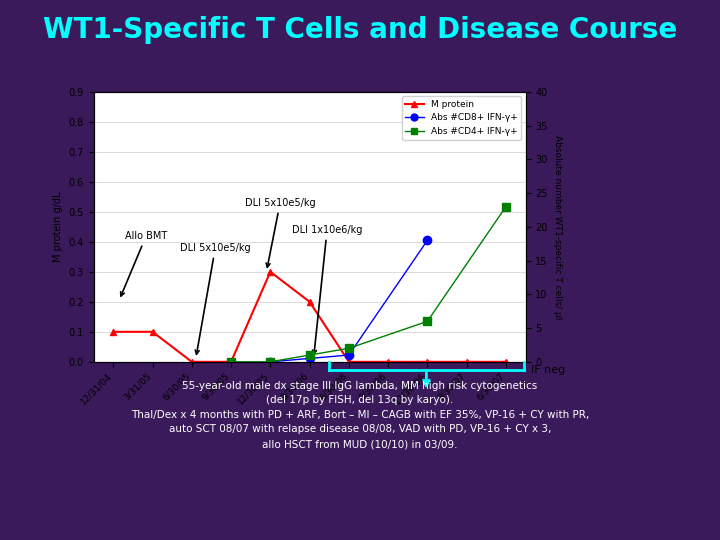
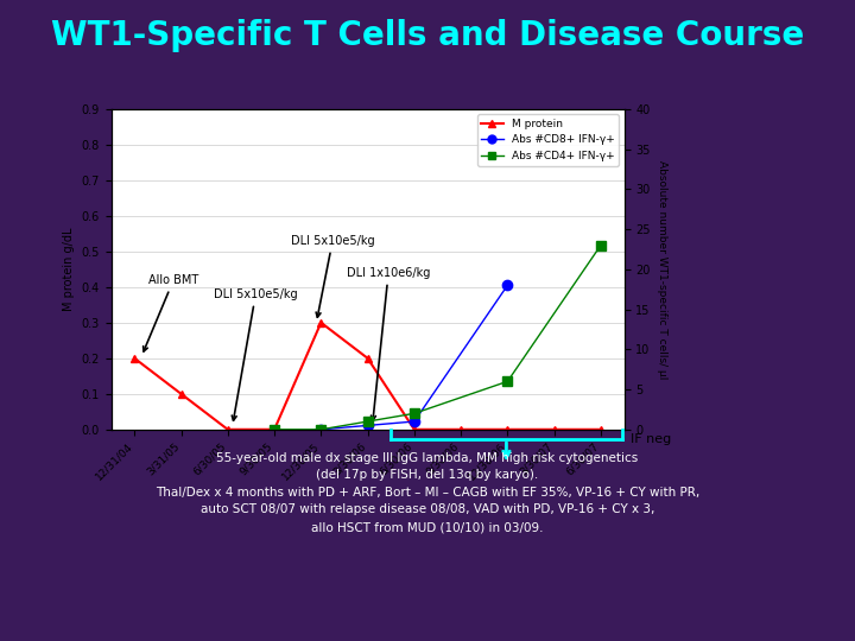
M protein/12/31/04: 0.1 -> 0.2
